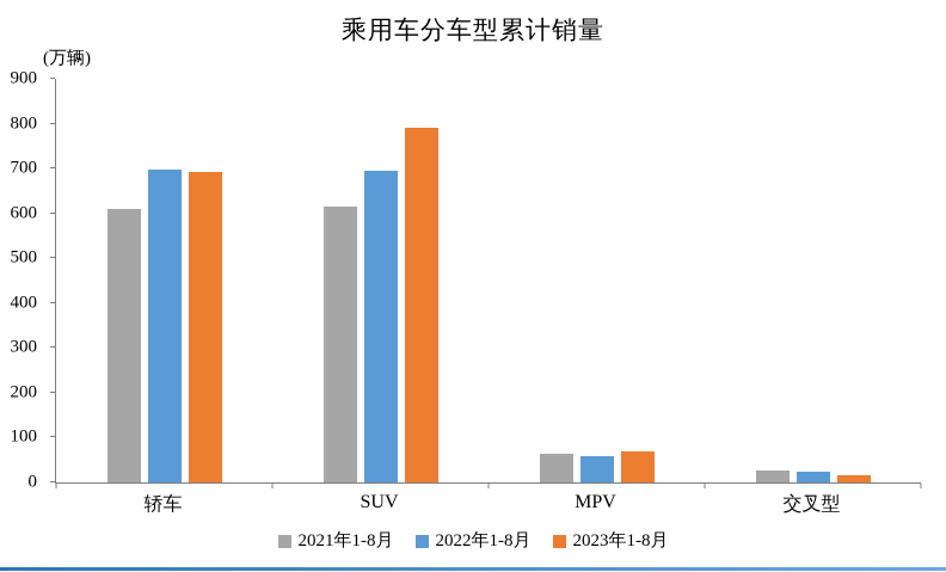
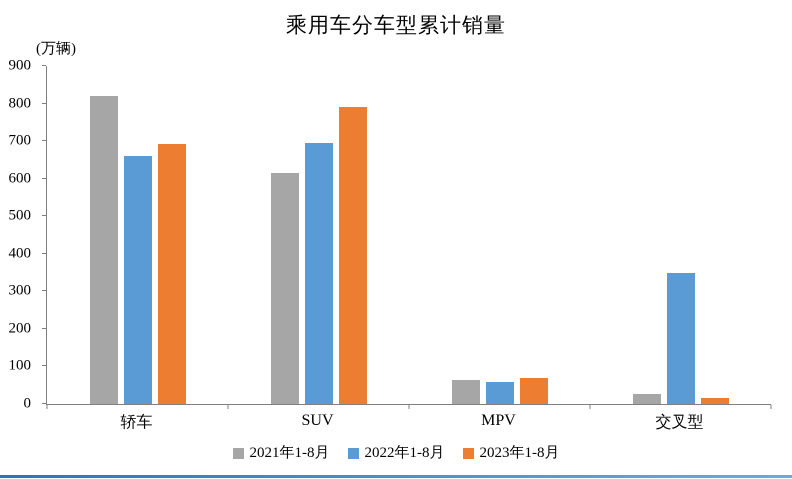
2021年1-8月/轿车: 610 -> 820
2022年1-8月/轿车: 700 -> 660
2022年1-8月/交叉型: 20 -> 350
